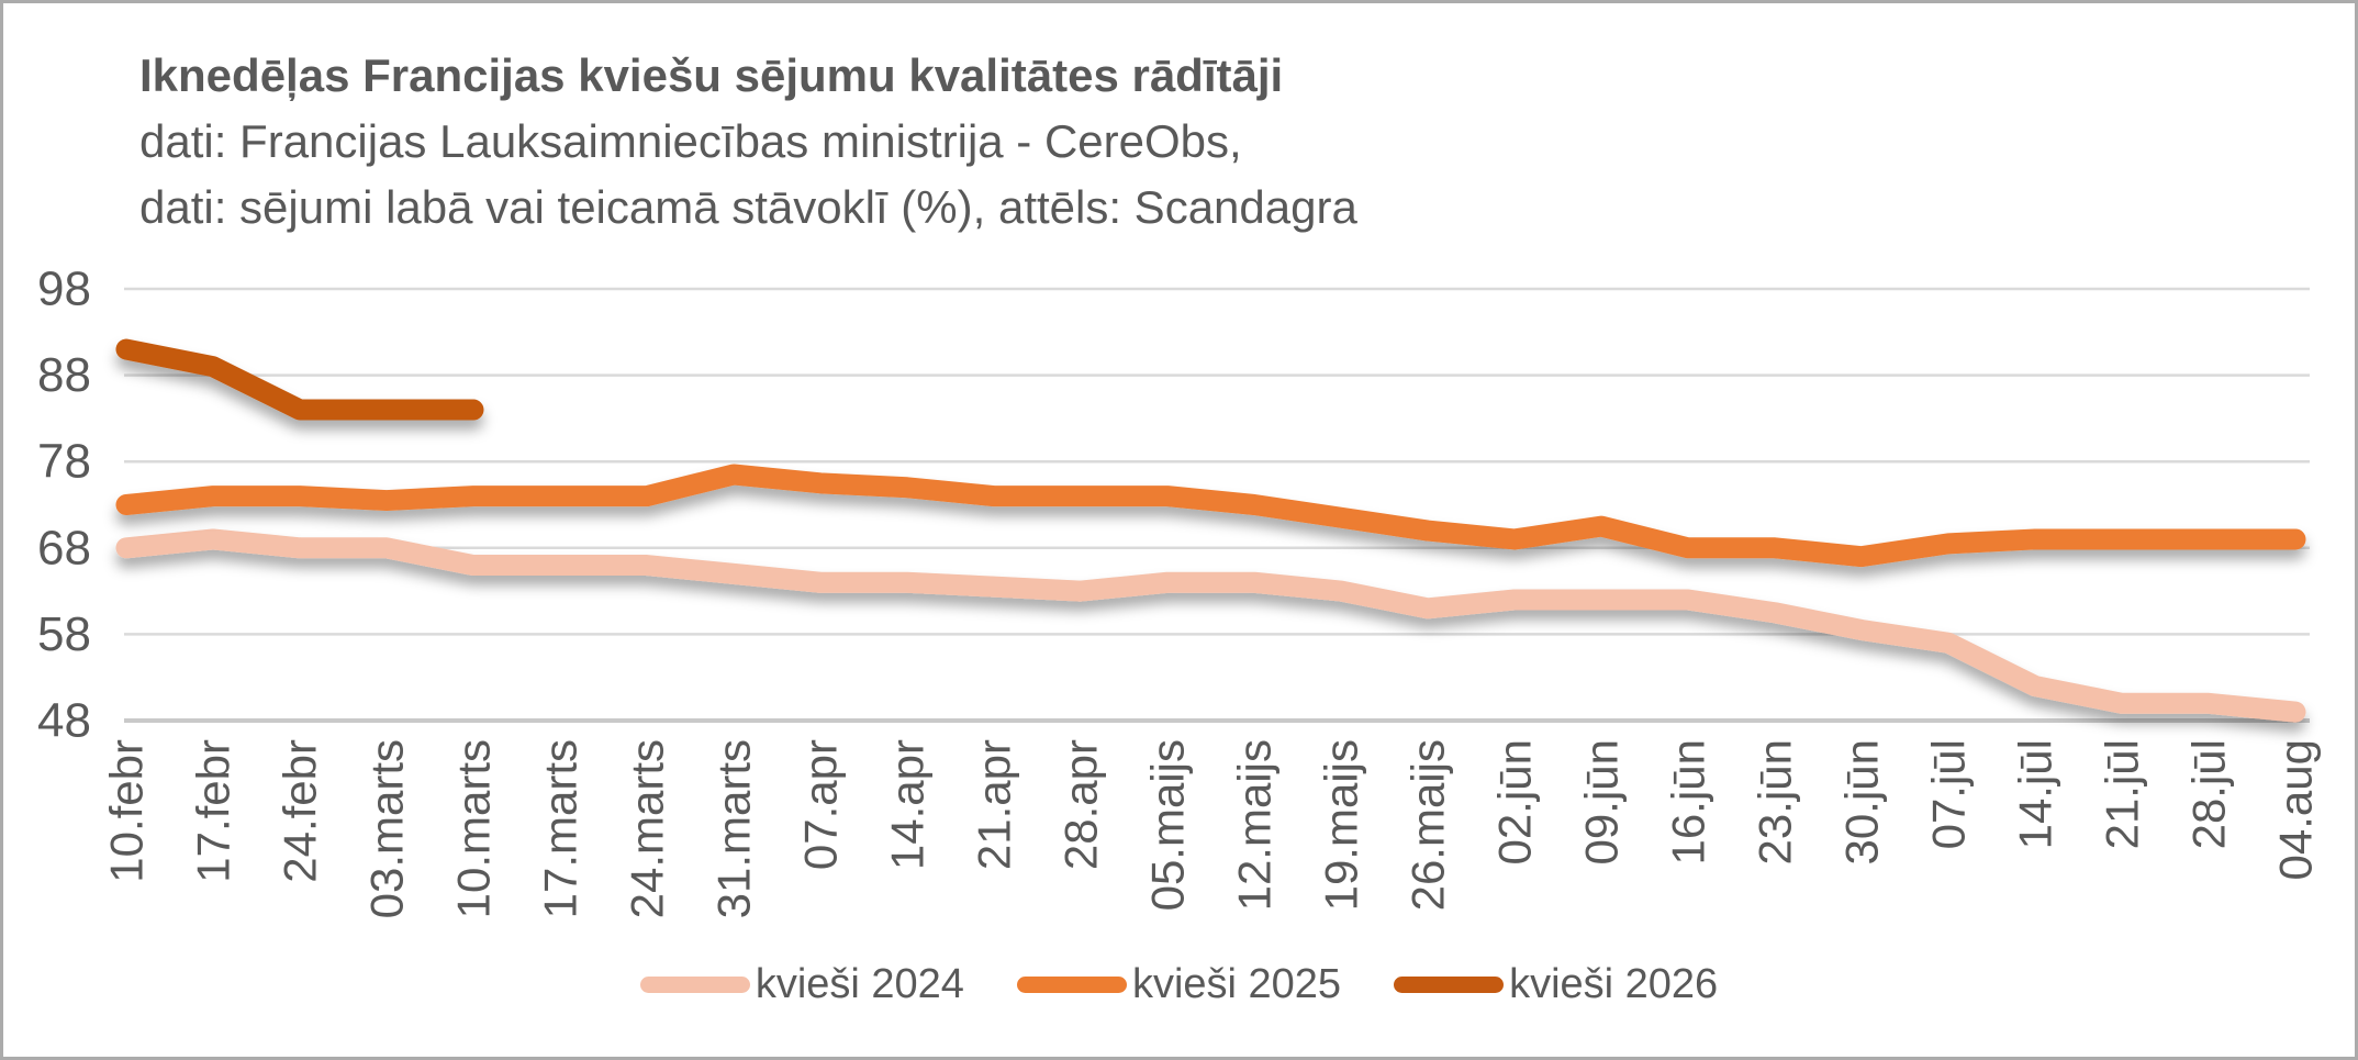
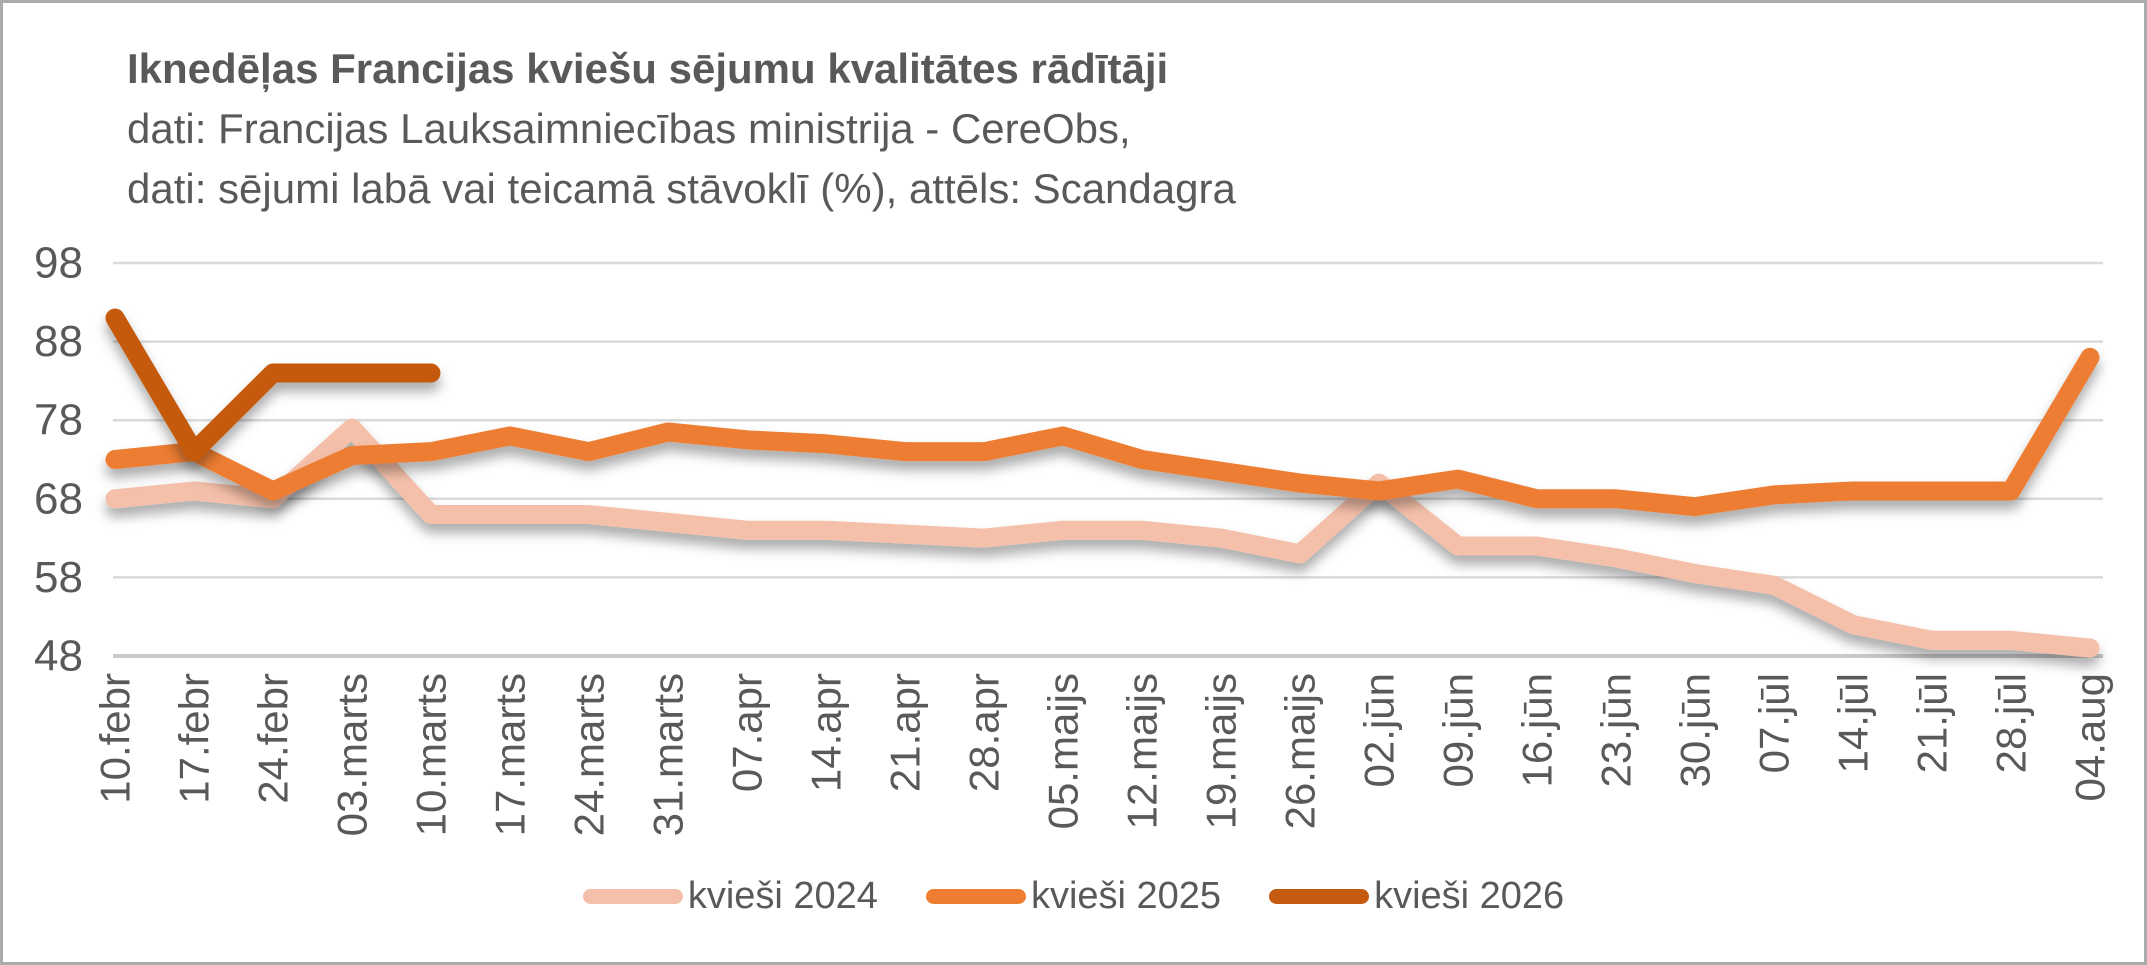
kvieši 2026/17.febr: 89 -> 74
kvieši 2025/24.febr: 74 -> 69
kvieši 2024/03.marts: 68 -> 77
kvieši 2025/17.marts: 74 -> 76
kvieši 2025/05.maijs: 74 -> 76
kvieši 2024/02.jūn: 62 -> 70
kvieši 2025/04.aug: 69 -> 86
